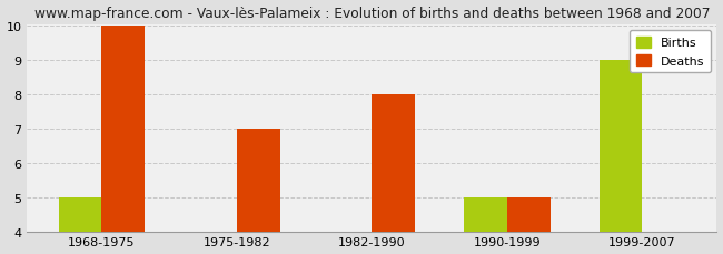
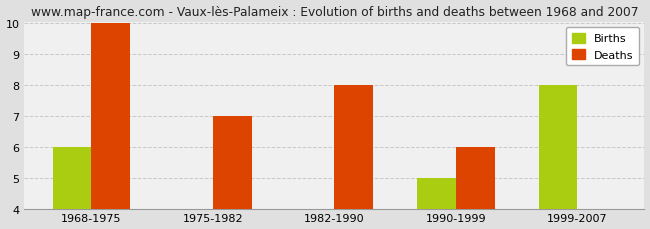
Births/1968-1975: 5 -> 6
Deaths/1990-1999: 5 -> 6
Births/1999-2007: 9 -> 8
